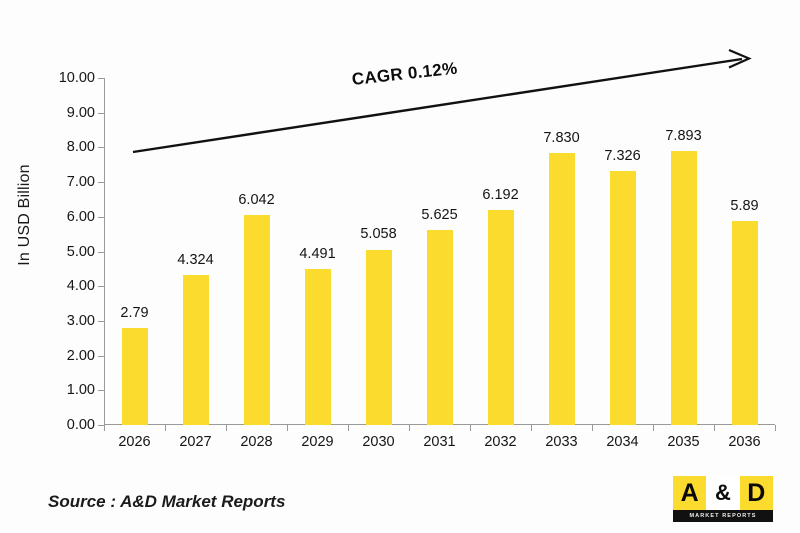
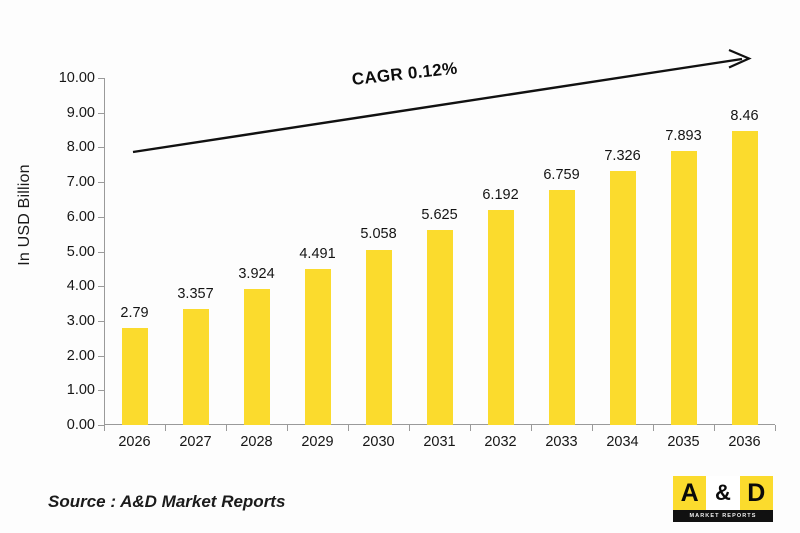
2027: 4.324 -> 3.357
2028: 6.042 -> 3.924
2033: 7.830 -> 6.759
2036: 5.89 -> 8.46
